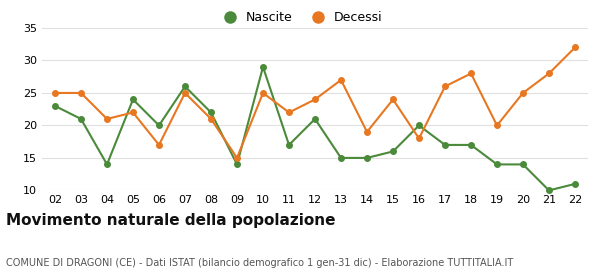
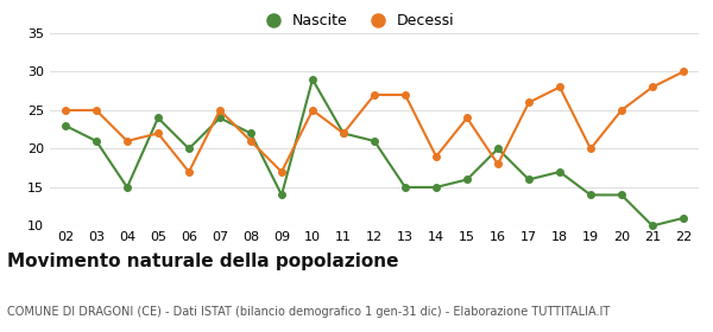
Nascite/04: 14 -> 15
Nascite/07: 26 -> 24
Decessi/09: 15 -> 17
Nascite/11: 17 -> 22
Decessi/12: 24 -> 27
Nascite/17: 17 -> 16
Decessi/22: 32 -> 30
